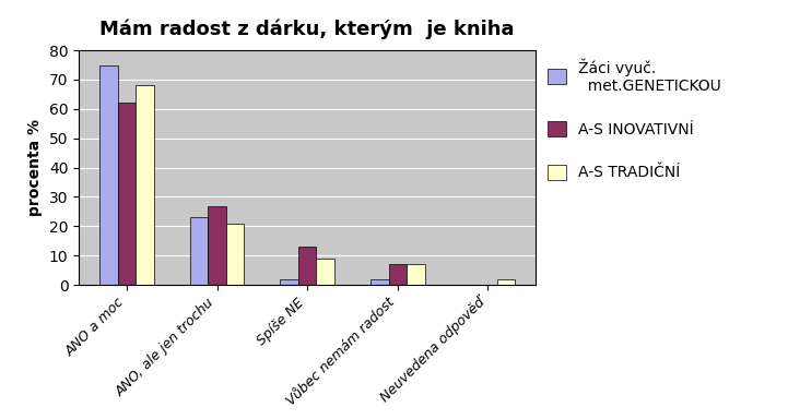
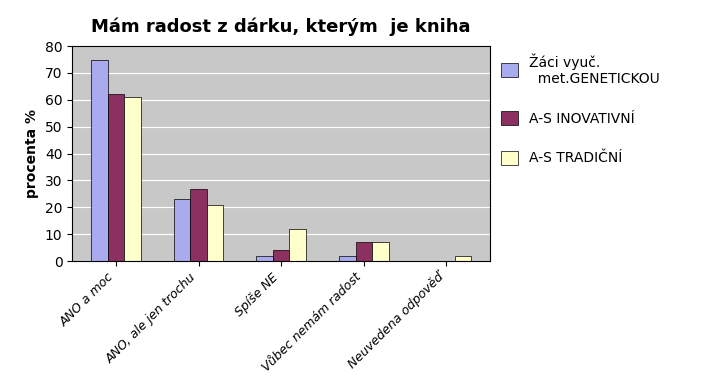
A-S TRADIČNÍ/ANO a moc: 68 -> 61
A-S INOVATIVNÍ/Spíše NE: 13 -> 4
A-S TRADIČNÍ/Spíše NE: 9 -> 12
